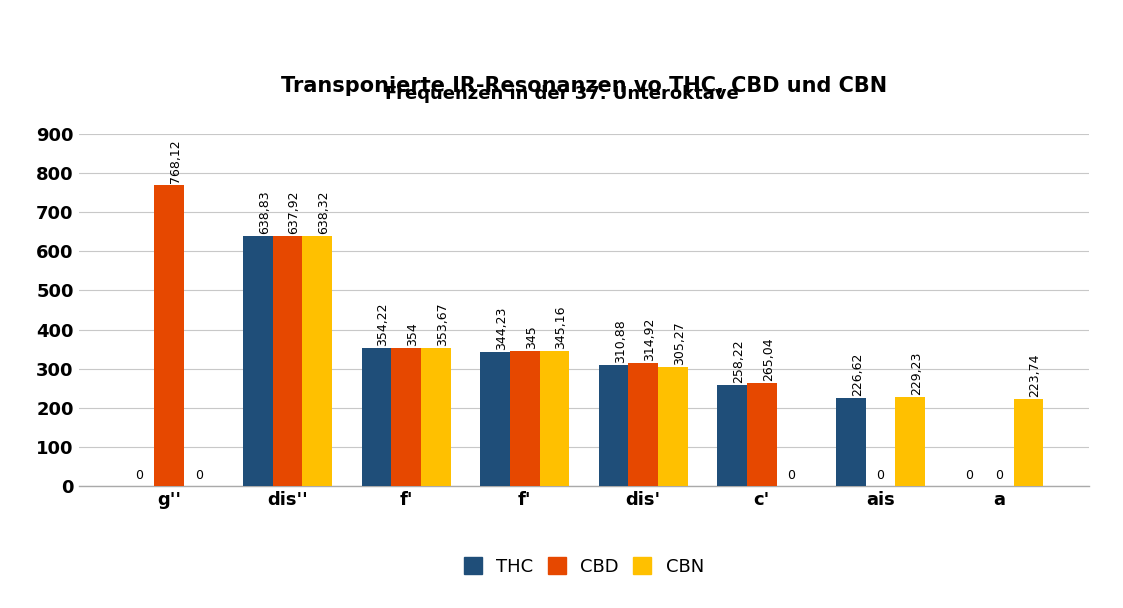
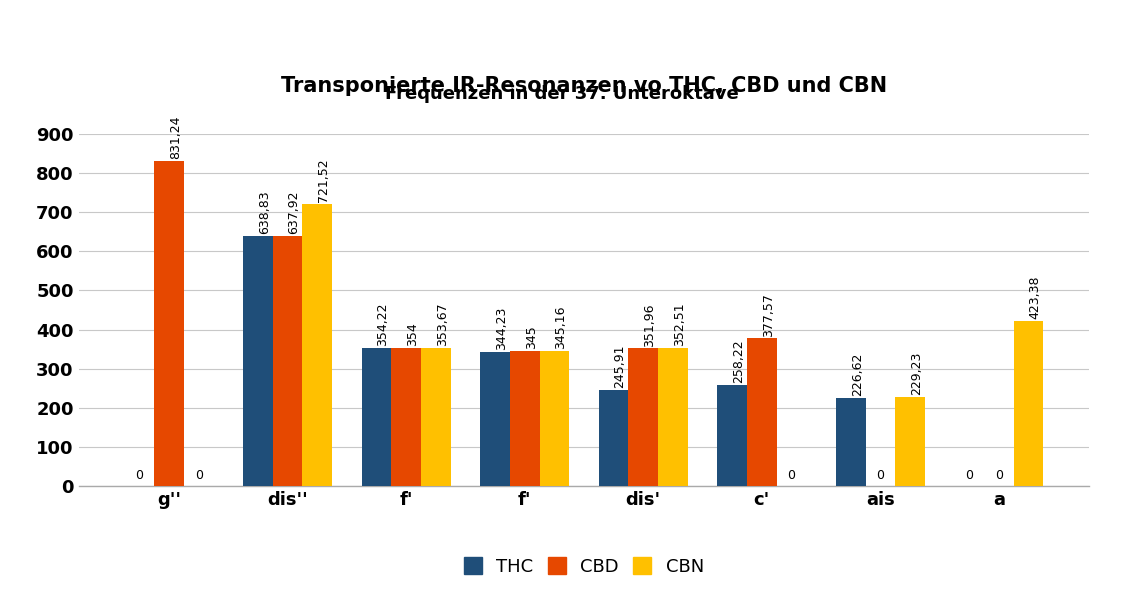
CBD/g'': 768,12 -> 831,24
CBN/dis'': 638,32 -> 721,52
THC/dis': 310,88 -> 245,91
CBD/dis': 314,92 -> 351,96
CBN/dis': 305,27 -> 352,51
CBD/c': 265,04 -> 377,57
CBN/a: 223,74 -> 423,38
